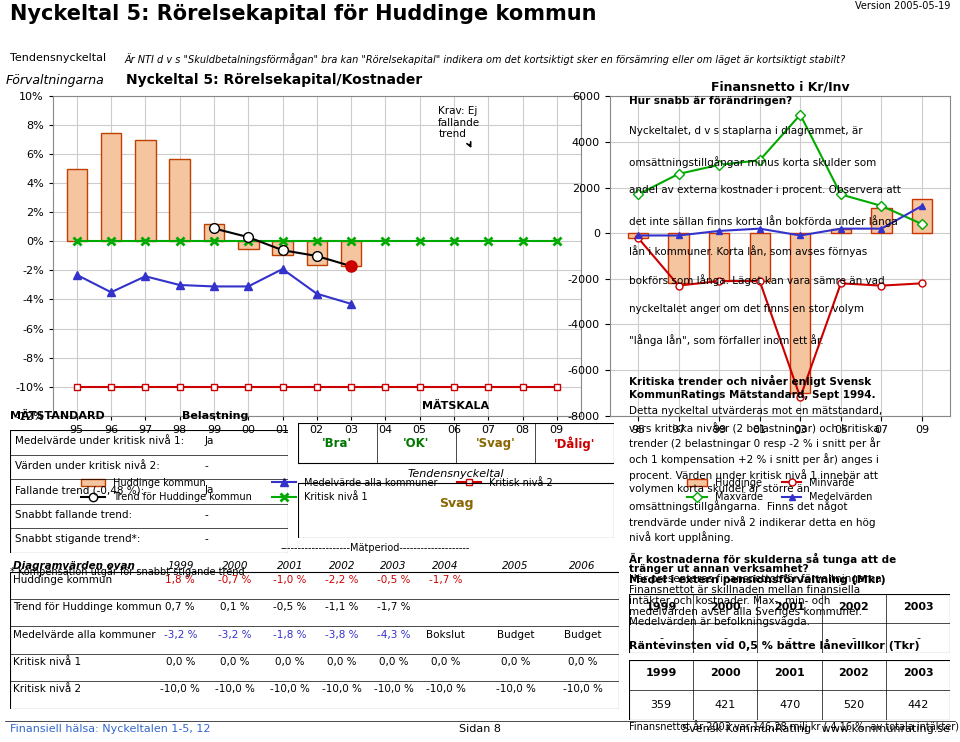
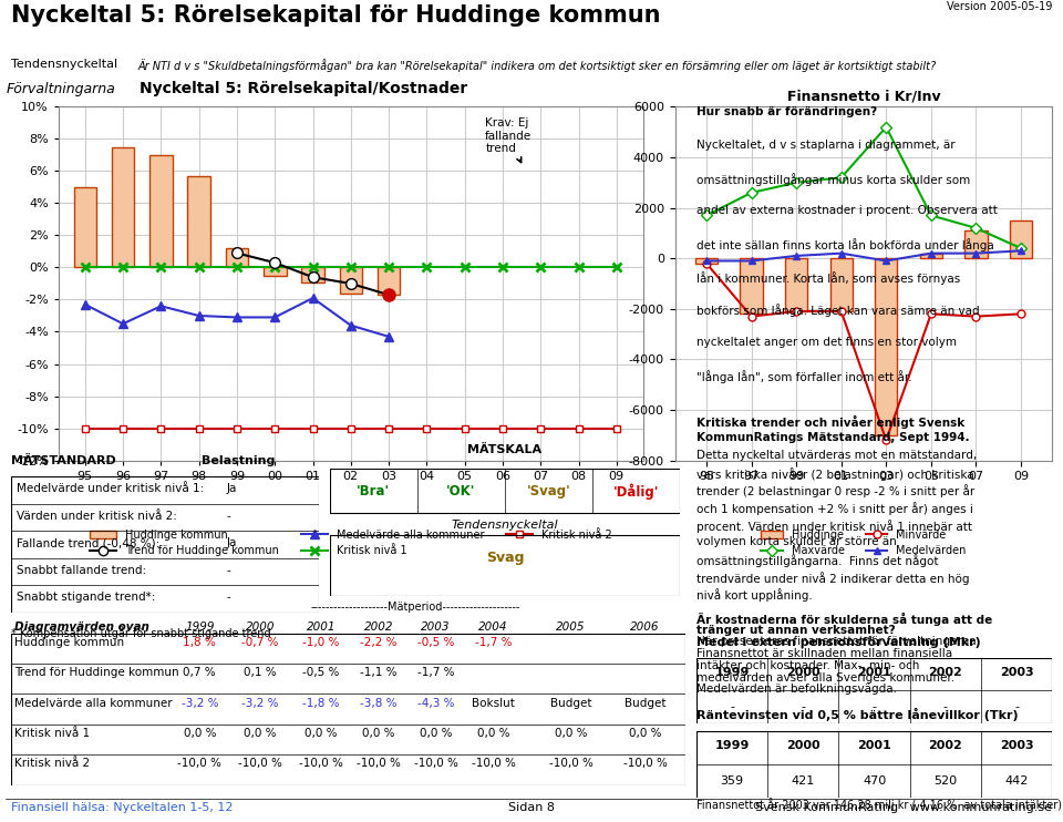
Finansnetto i Kr/Inv/Medelvärden/09: 1200 -> 300
